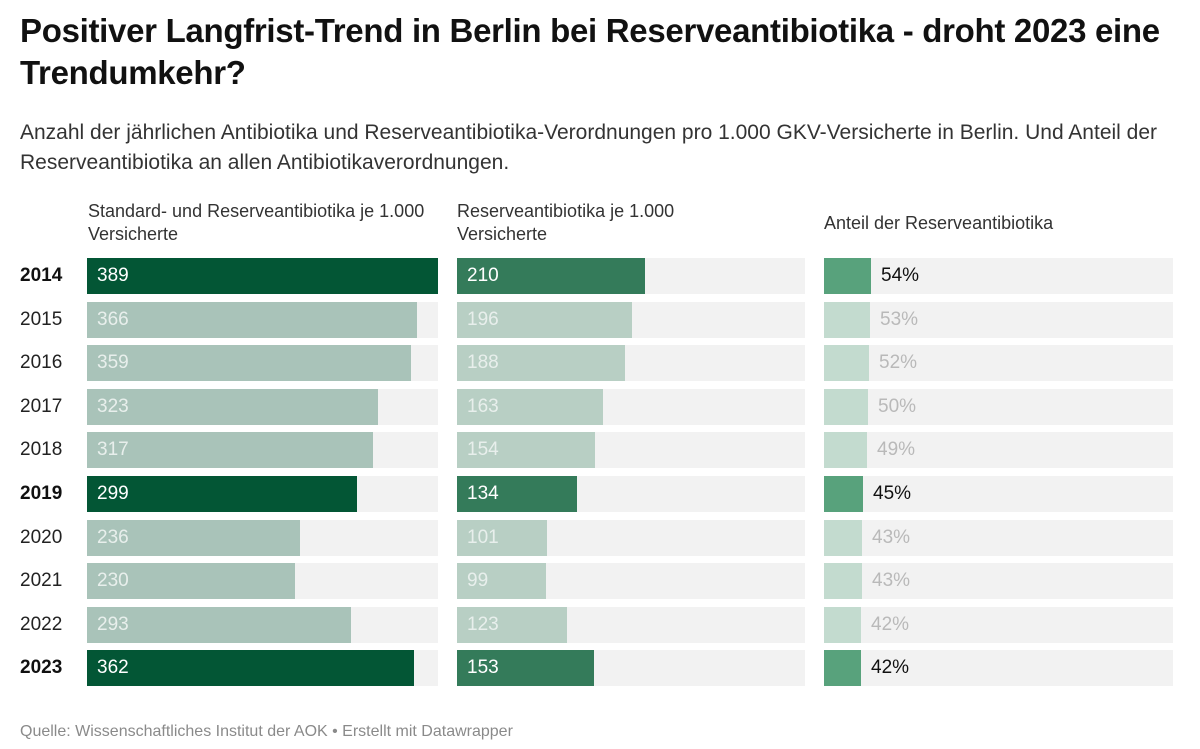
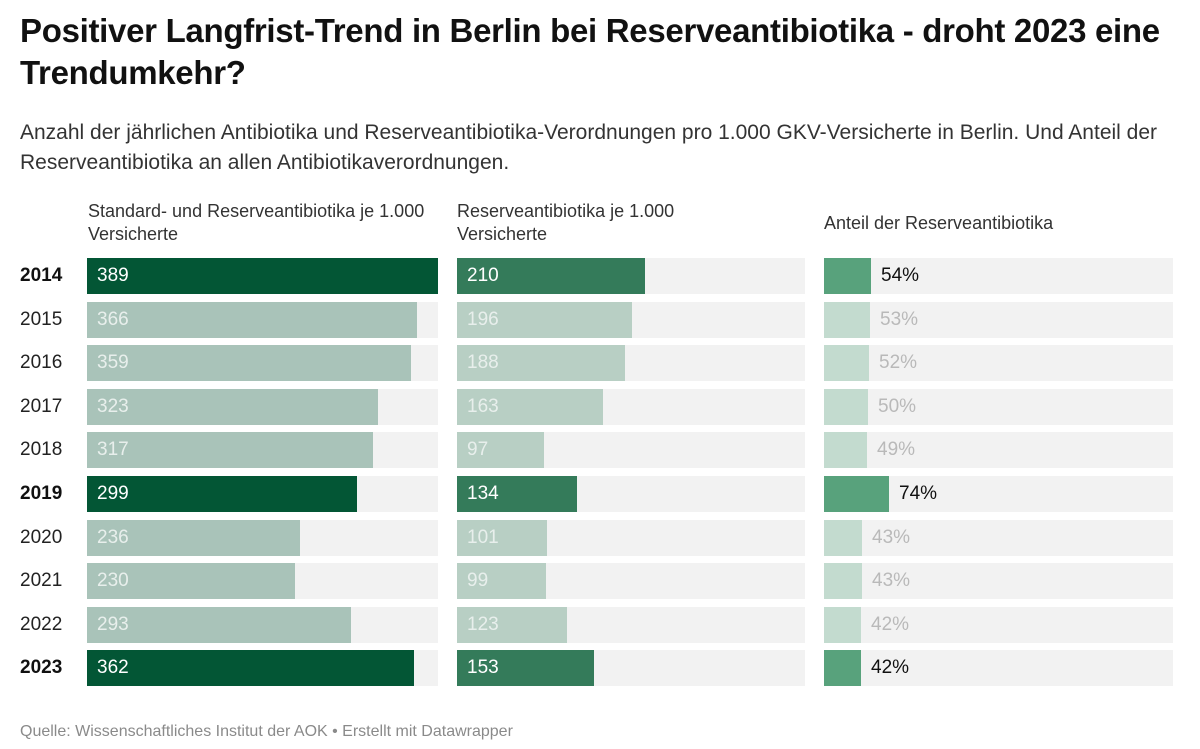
Reserveantibiotika je 1.000 Versicherte/2018: 154 -> 97
Anteil der Reserveantibiotika/2019: 45% -> 74%
